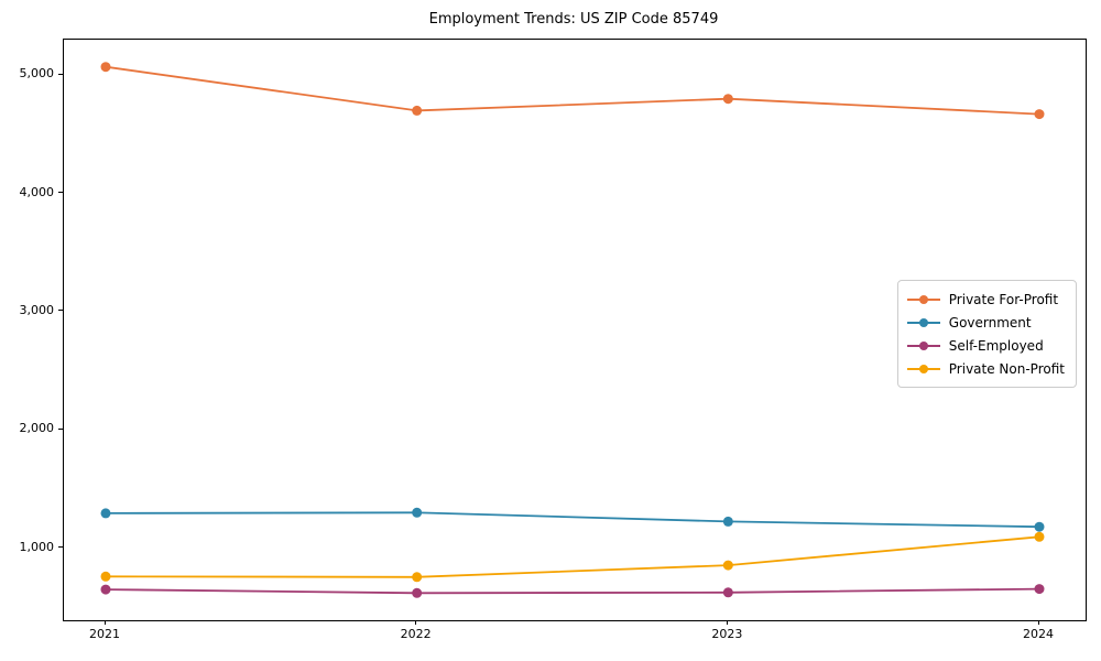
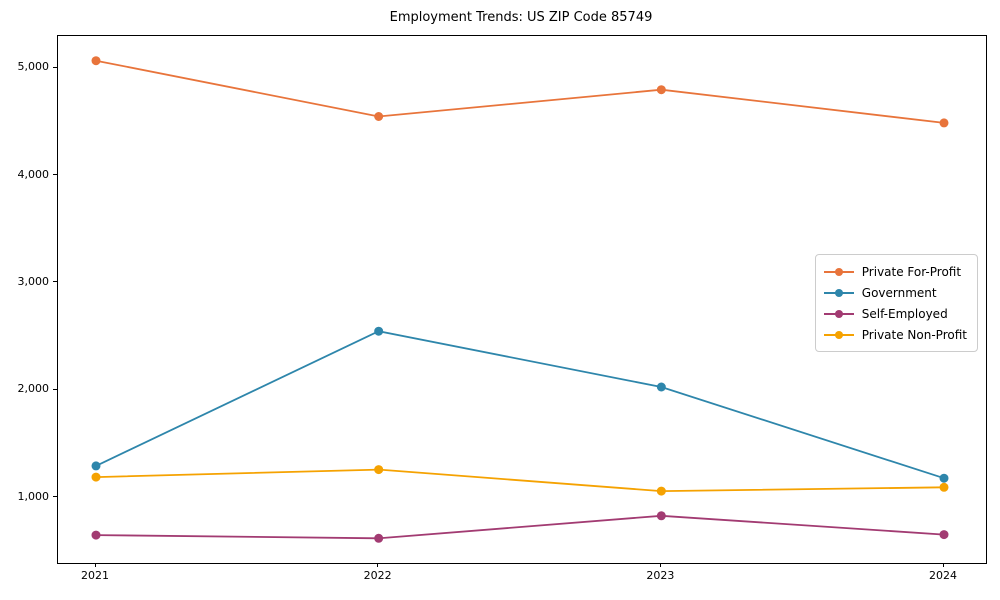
Private Non-Profit/2021: 760 -> 1190
Private For-Profit/2022: 4700 -> 4550
Government/2022: 1300 -> 2550
Private Non-Profit/2022: 760 -> 1260
Government/2023: 1220 -> 2030
Self-Employed/2023: 620 -> 830
Private Non-Profit/2023: 860 -> 1060
Private For-Profit/2024: 4670 -> 4490
